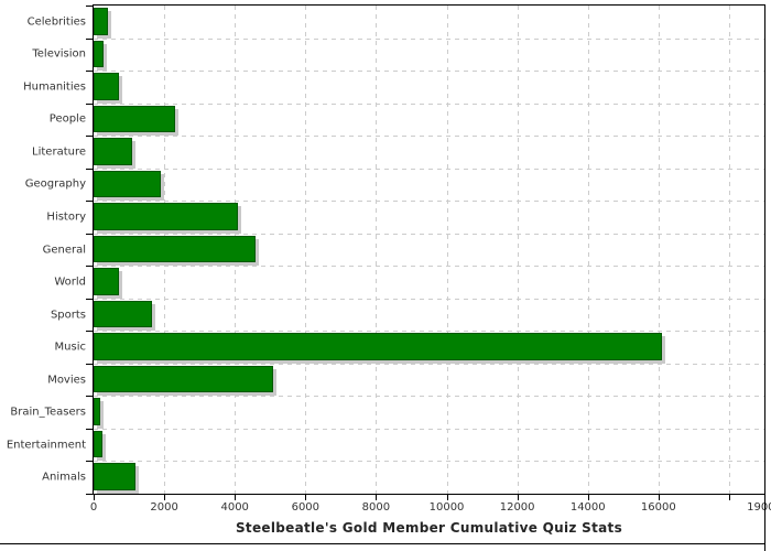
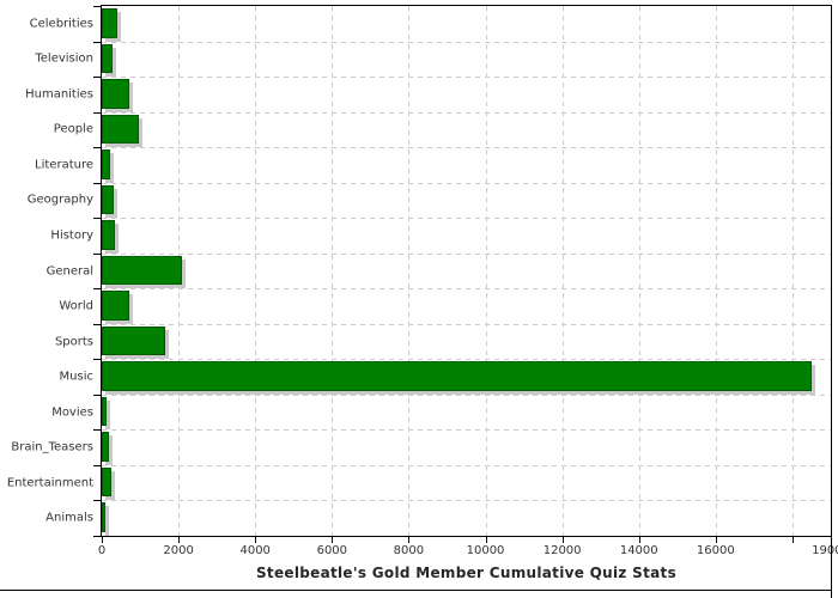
People: 2300 -> 1000
Literature: 1100 -> 200
Geography: 1900 -> 300
History: 4100 -> 300
General: 4600 -> 2100
Music: 16100 -> 18500
Movies: 5100 -> 100
Animals: 1200 -> 100
